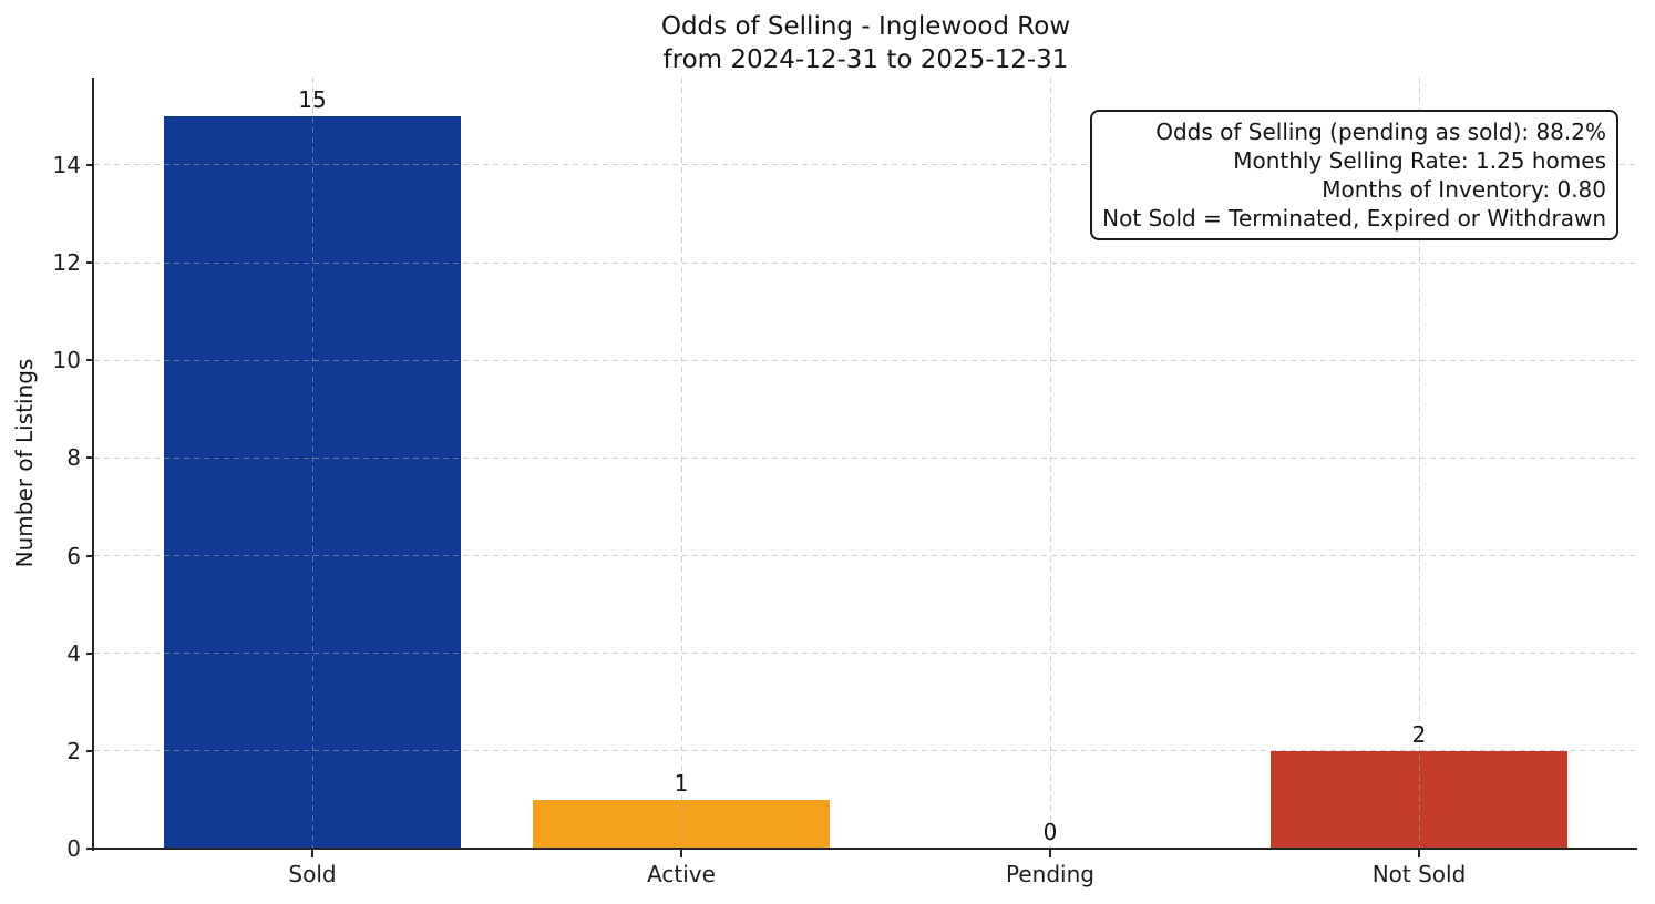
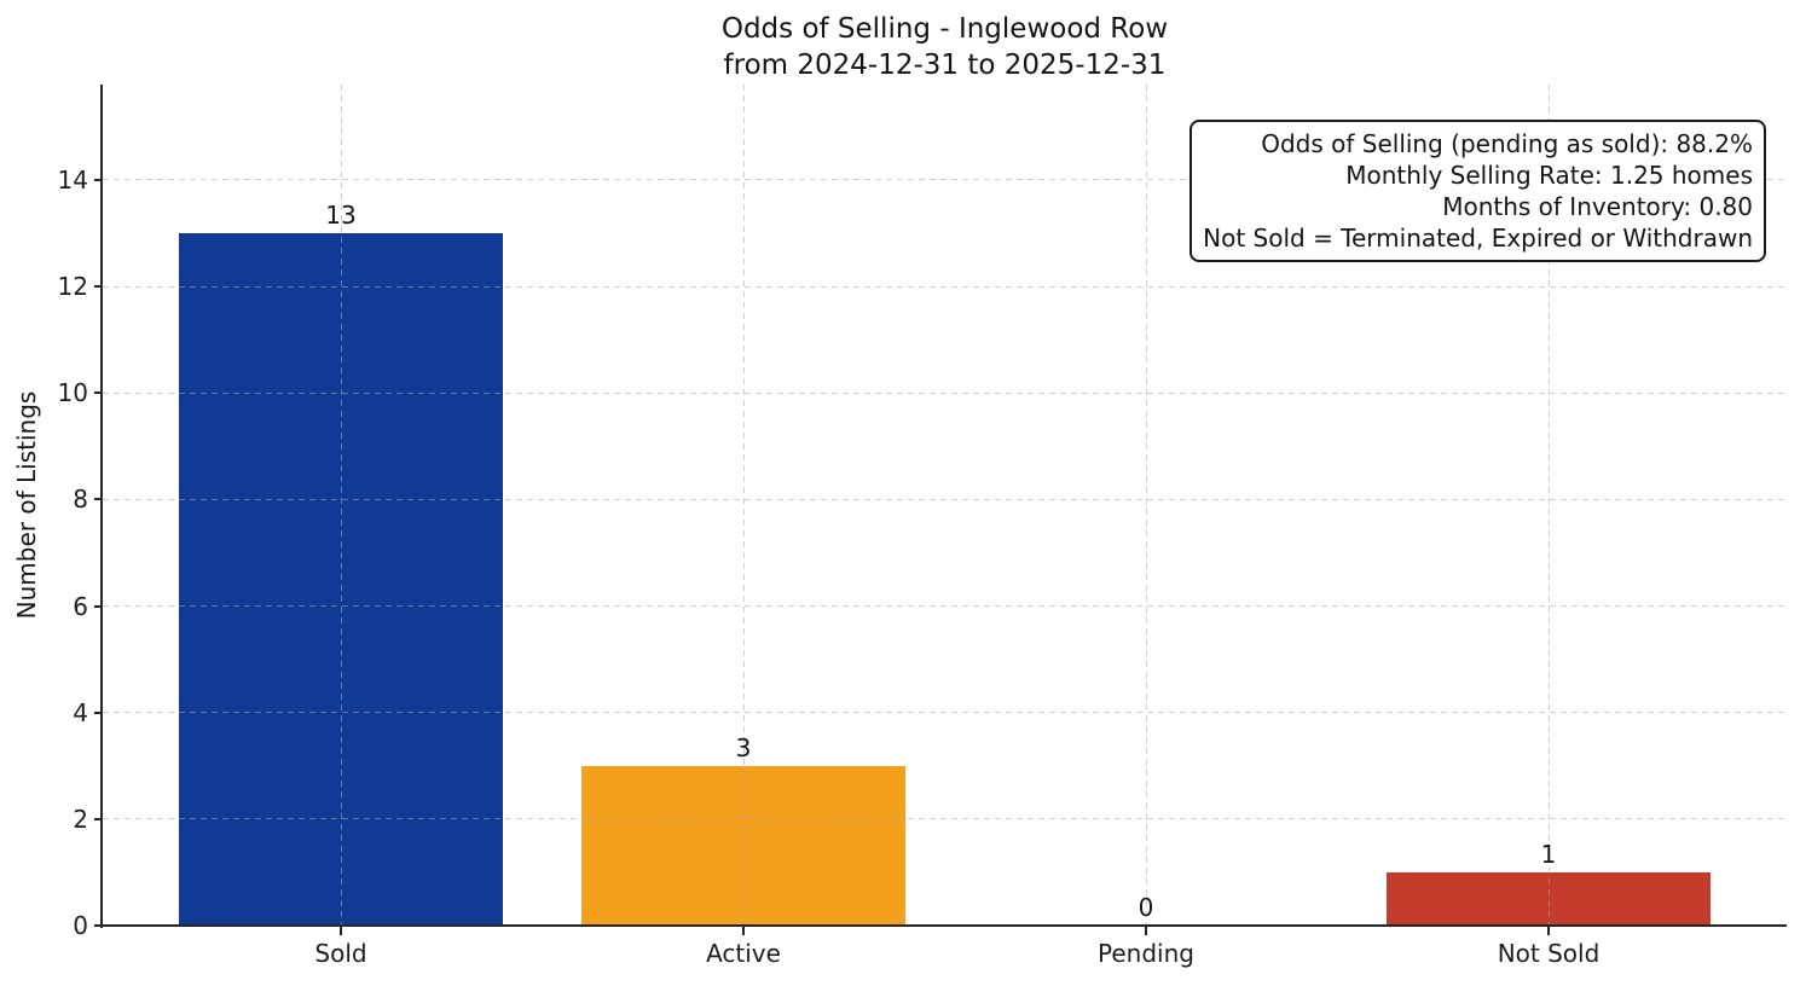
Sold: 15 -> 13
Active: 1 -> 3
Not Sold: 2 -> 1
